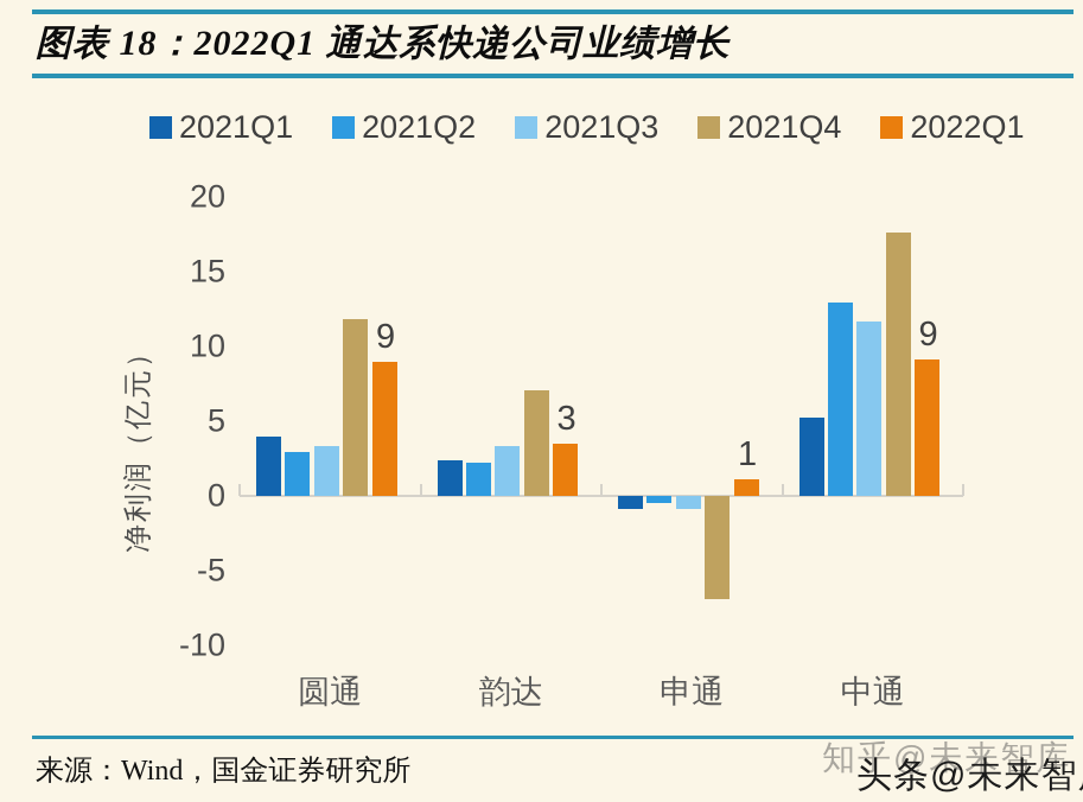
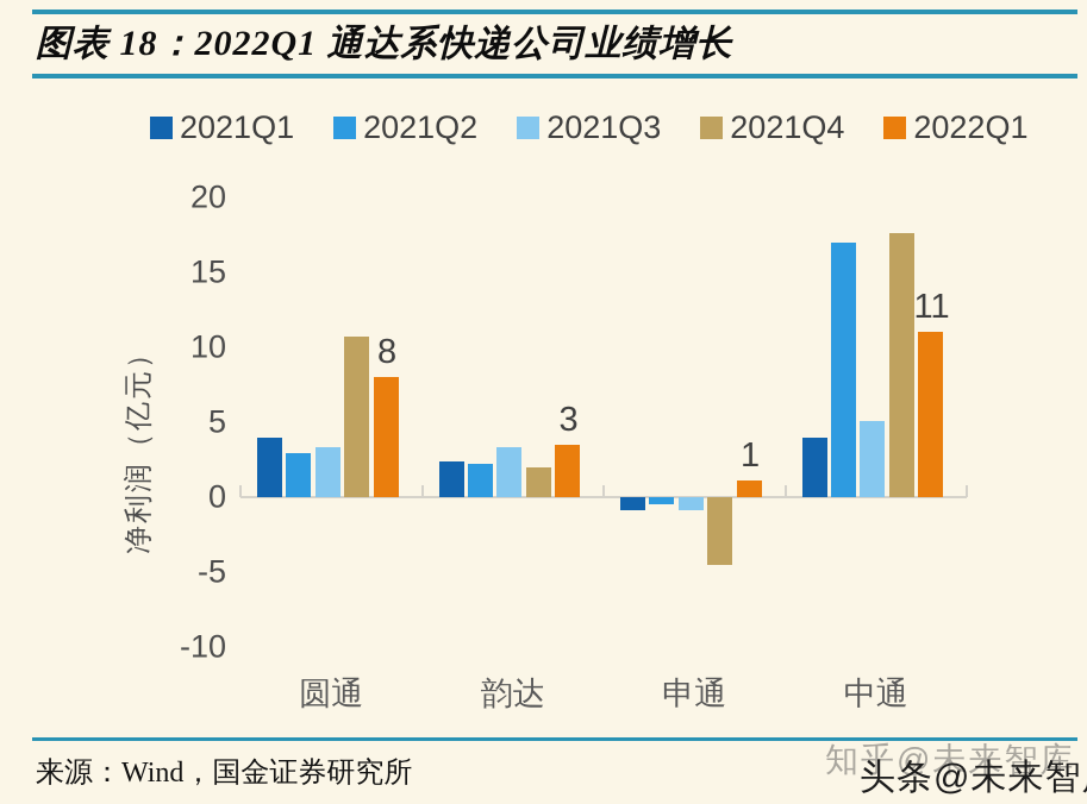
2021Q4/圆通: 11.8 -> 10.7
2022Q1/圆通: 9 -> 8
2021Q4/韵达: 7.1 -> 2.0
2021Q4/申通: -6.9 -> -4.5
2021Q1/中通: 5.2 -> 4.0
2021Q2/中通: 12.9 -> 17.0
2021Q3/中通: 11.7 -> 5.1
2022Q1/中通: 9 -> 11
